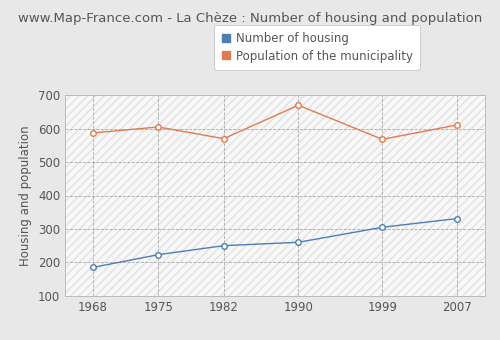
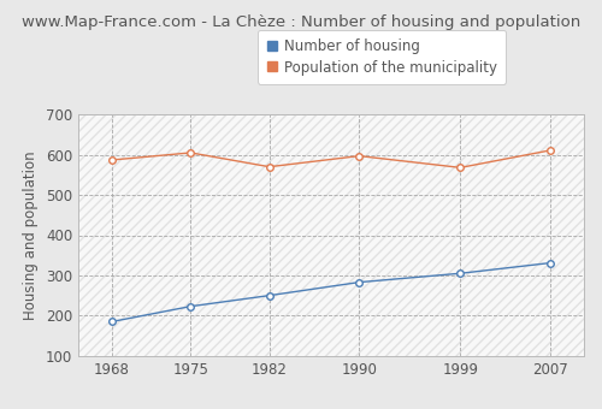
Number of housing/1990: 260 -> 283
Population of the municipality/1990: 670 -> 597
